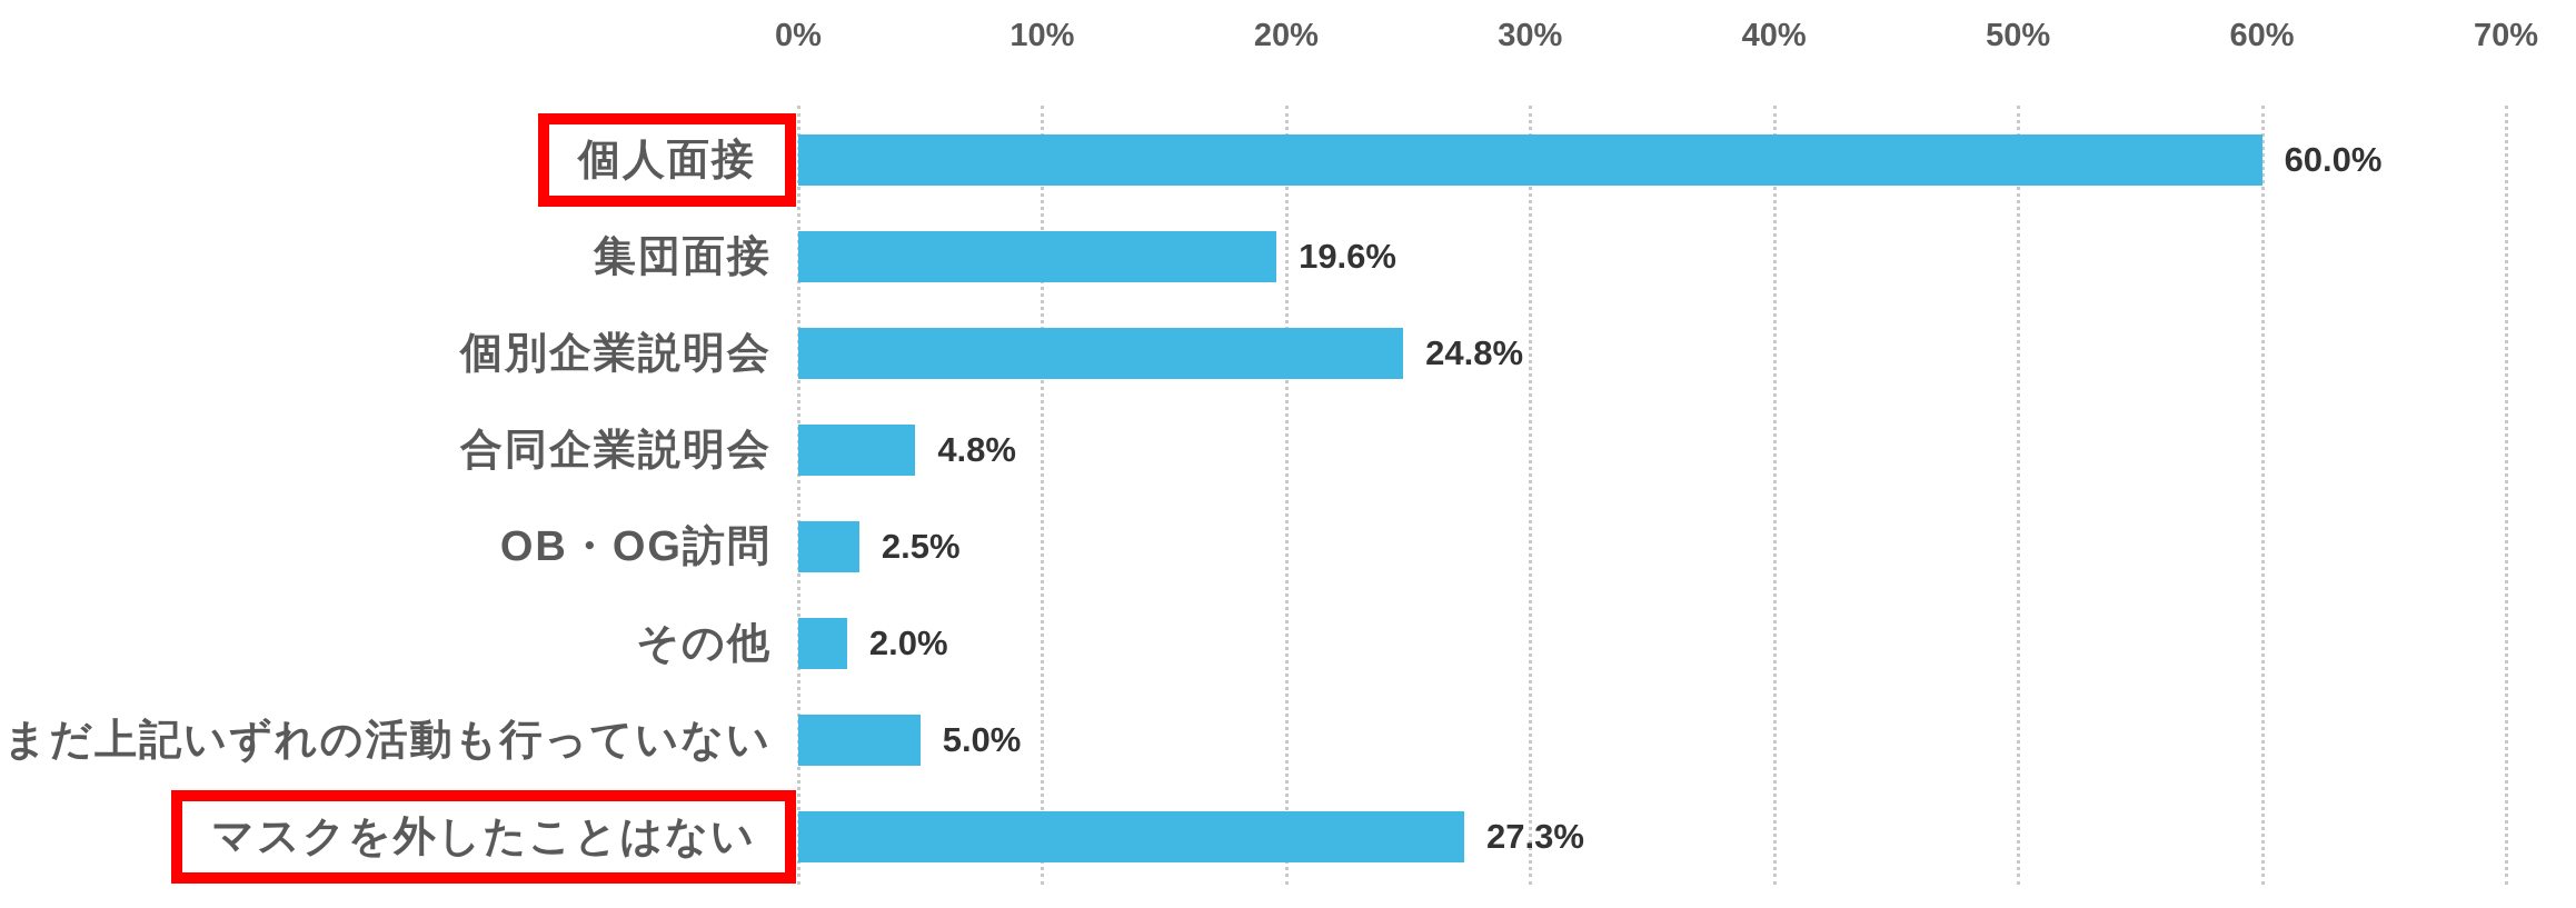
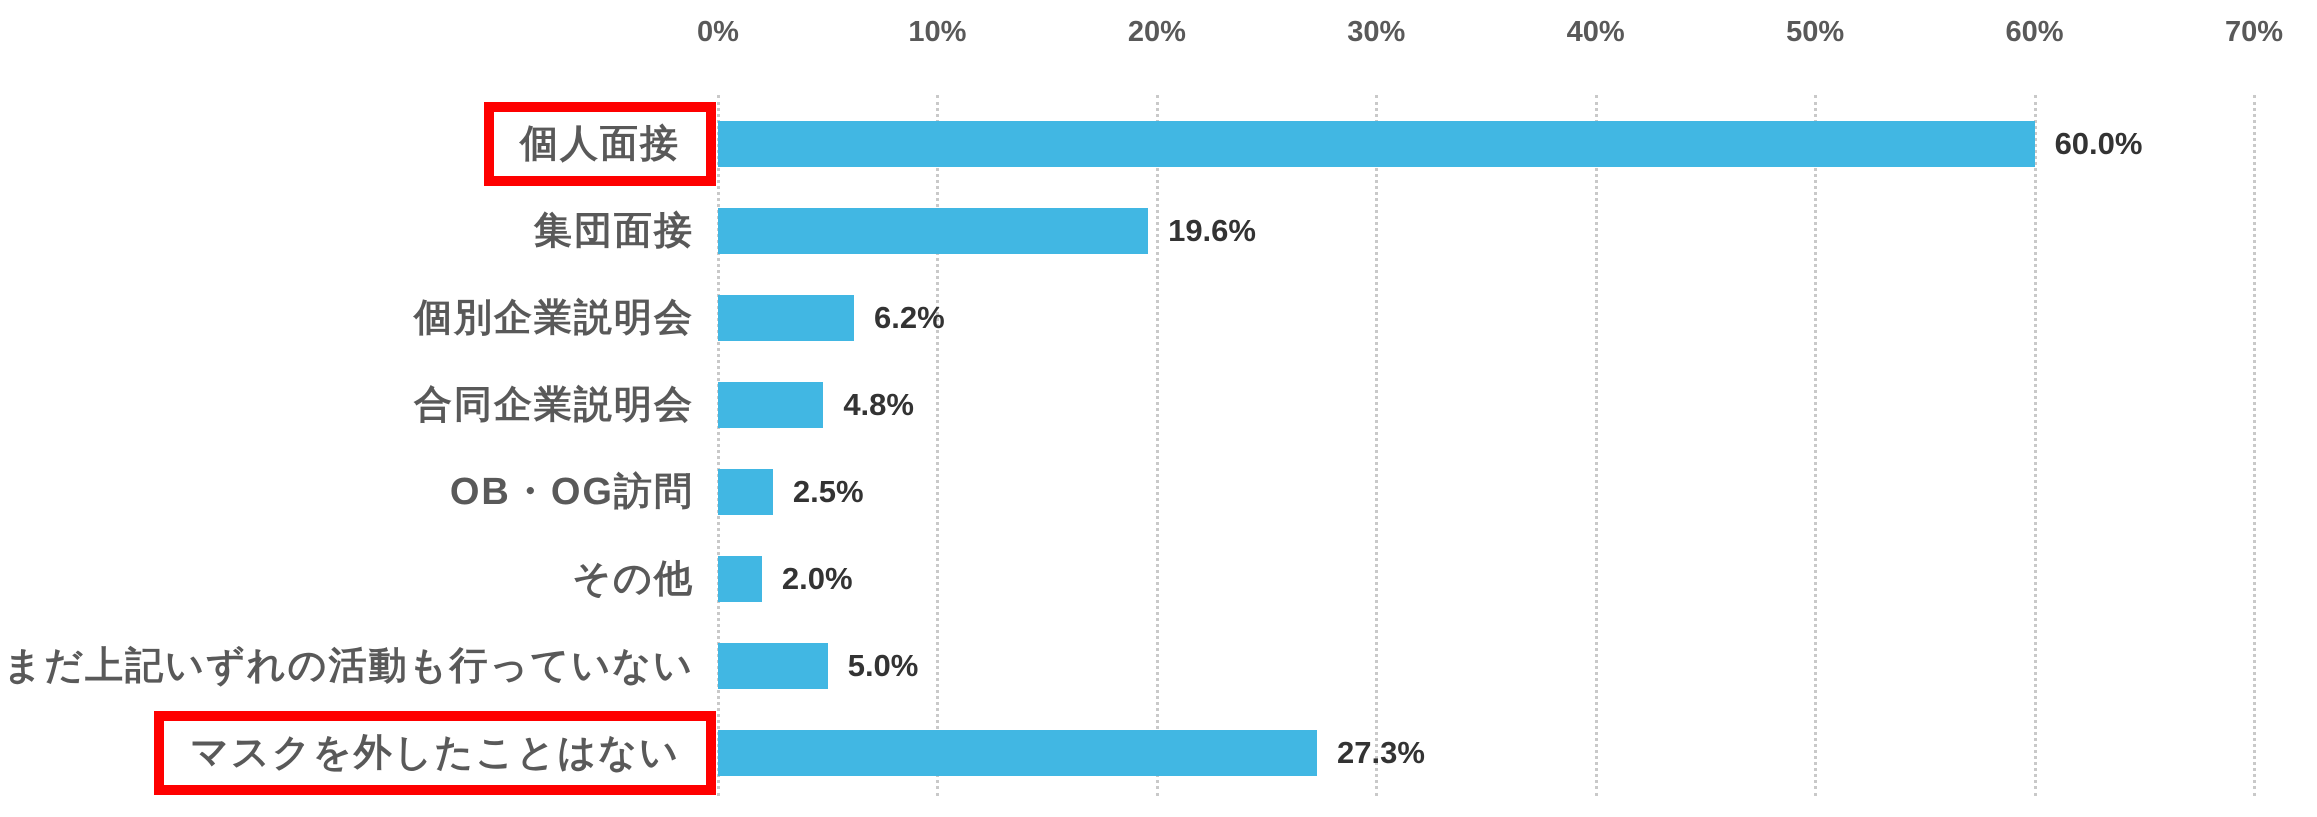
個別企業説明会: 24.8% -> 6.2%
